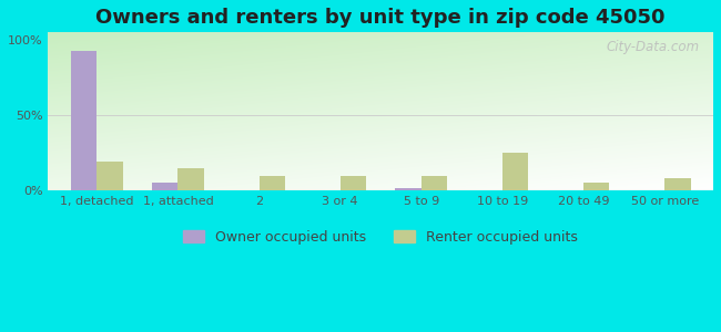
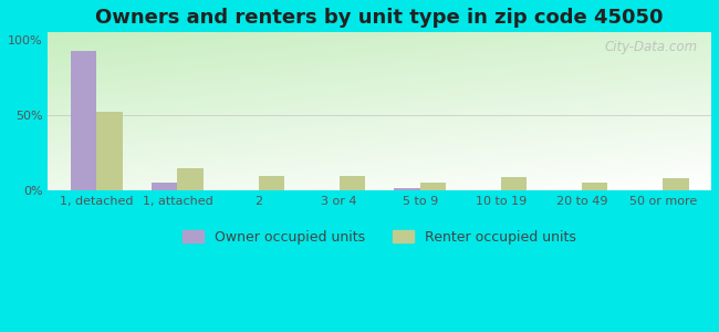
Renter occupied units/1, detached: 19% -> 52%
Renter occupied units/5 to 9: 10% -> 5%
Renter occupied units/10 to 19: 25% -> 9%
